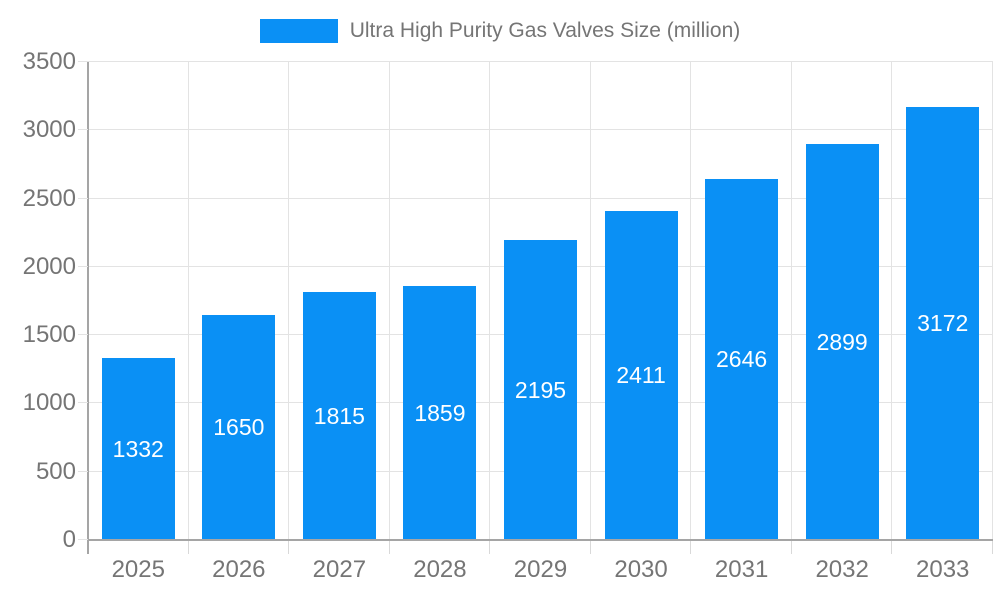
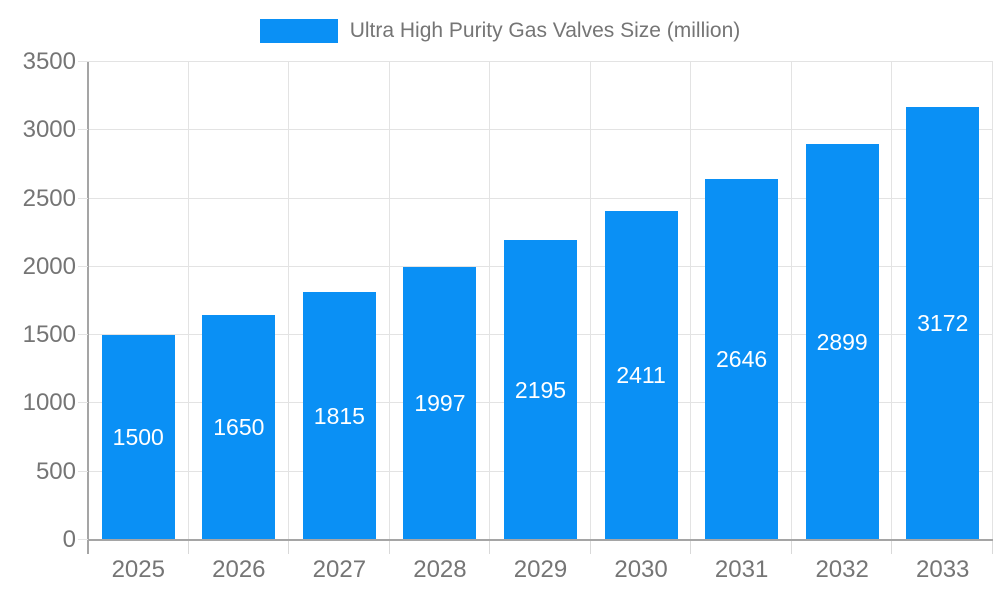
2025: 1332 -> 1500
2028: 1859 -> 1997
